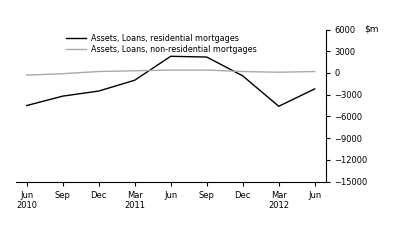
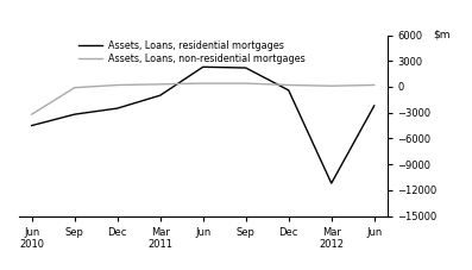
Assets, Loans, non-residential mortgages/Jun 2010: -300 -> -3200
Assets, Loans, residential mortgages/Mar 2012: -4600 -> -11200
